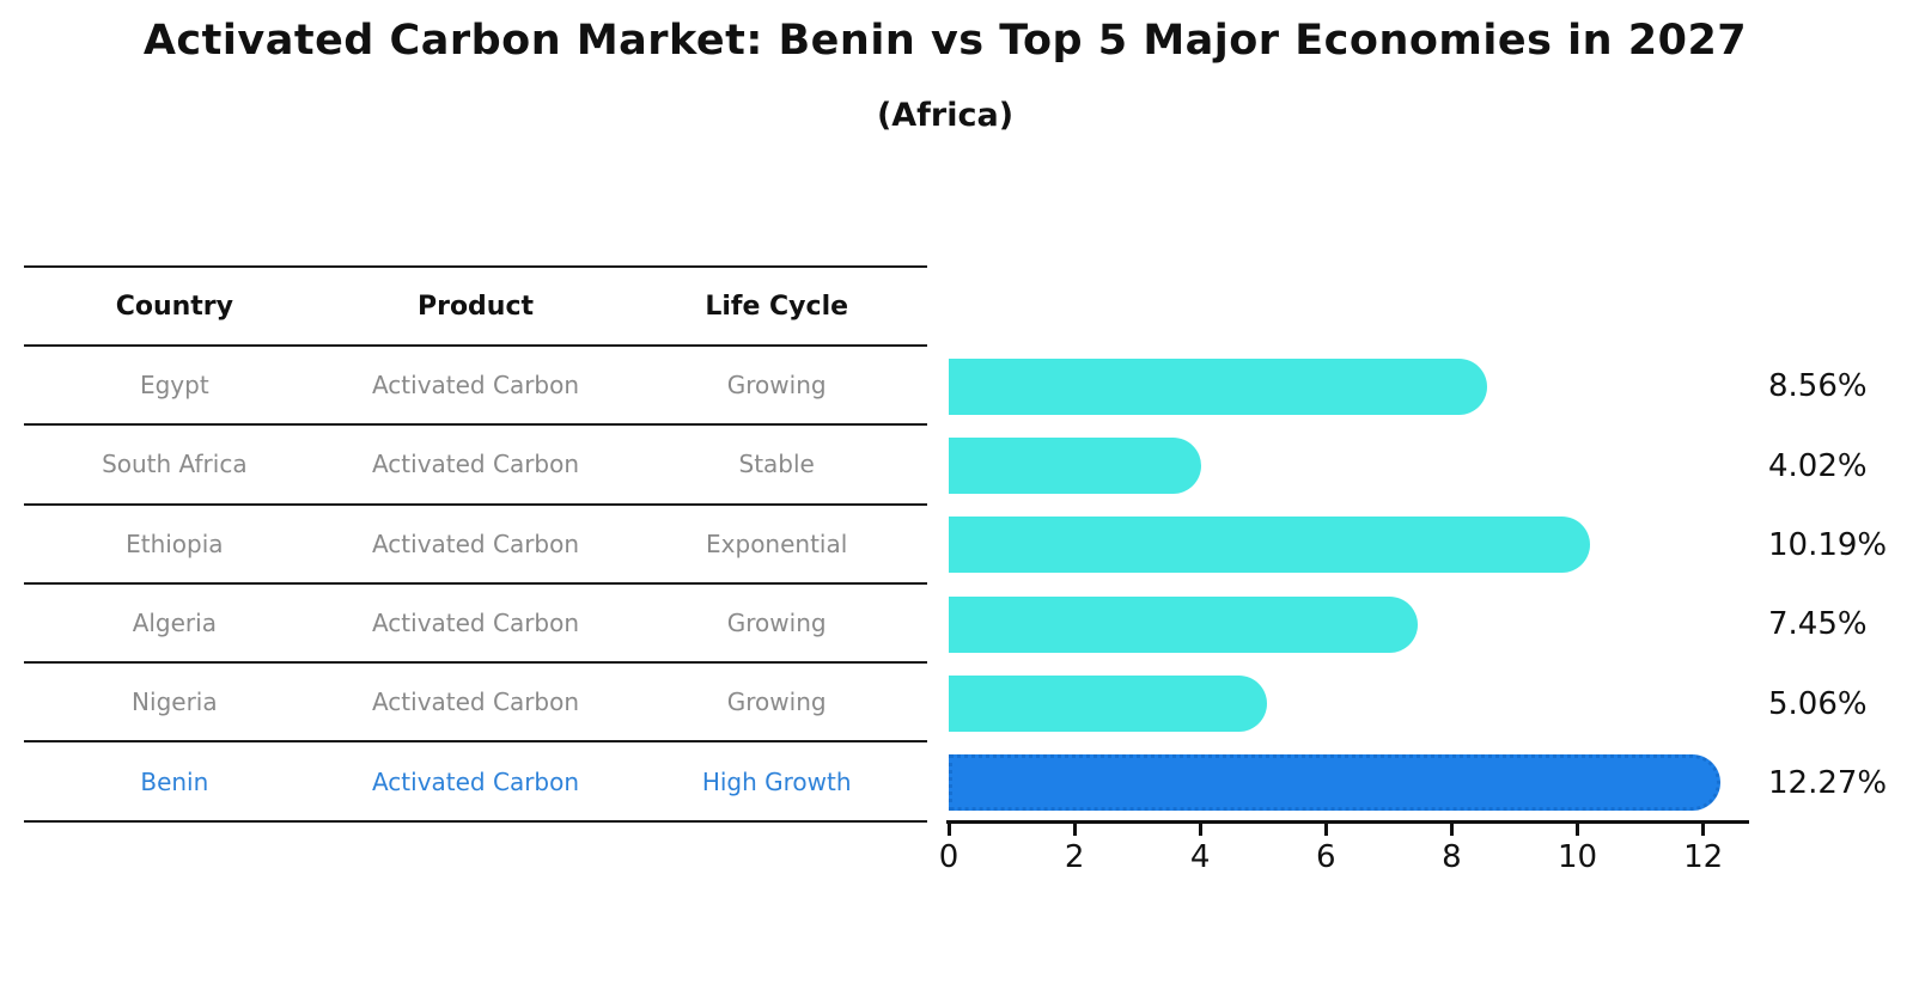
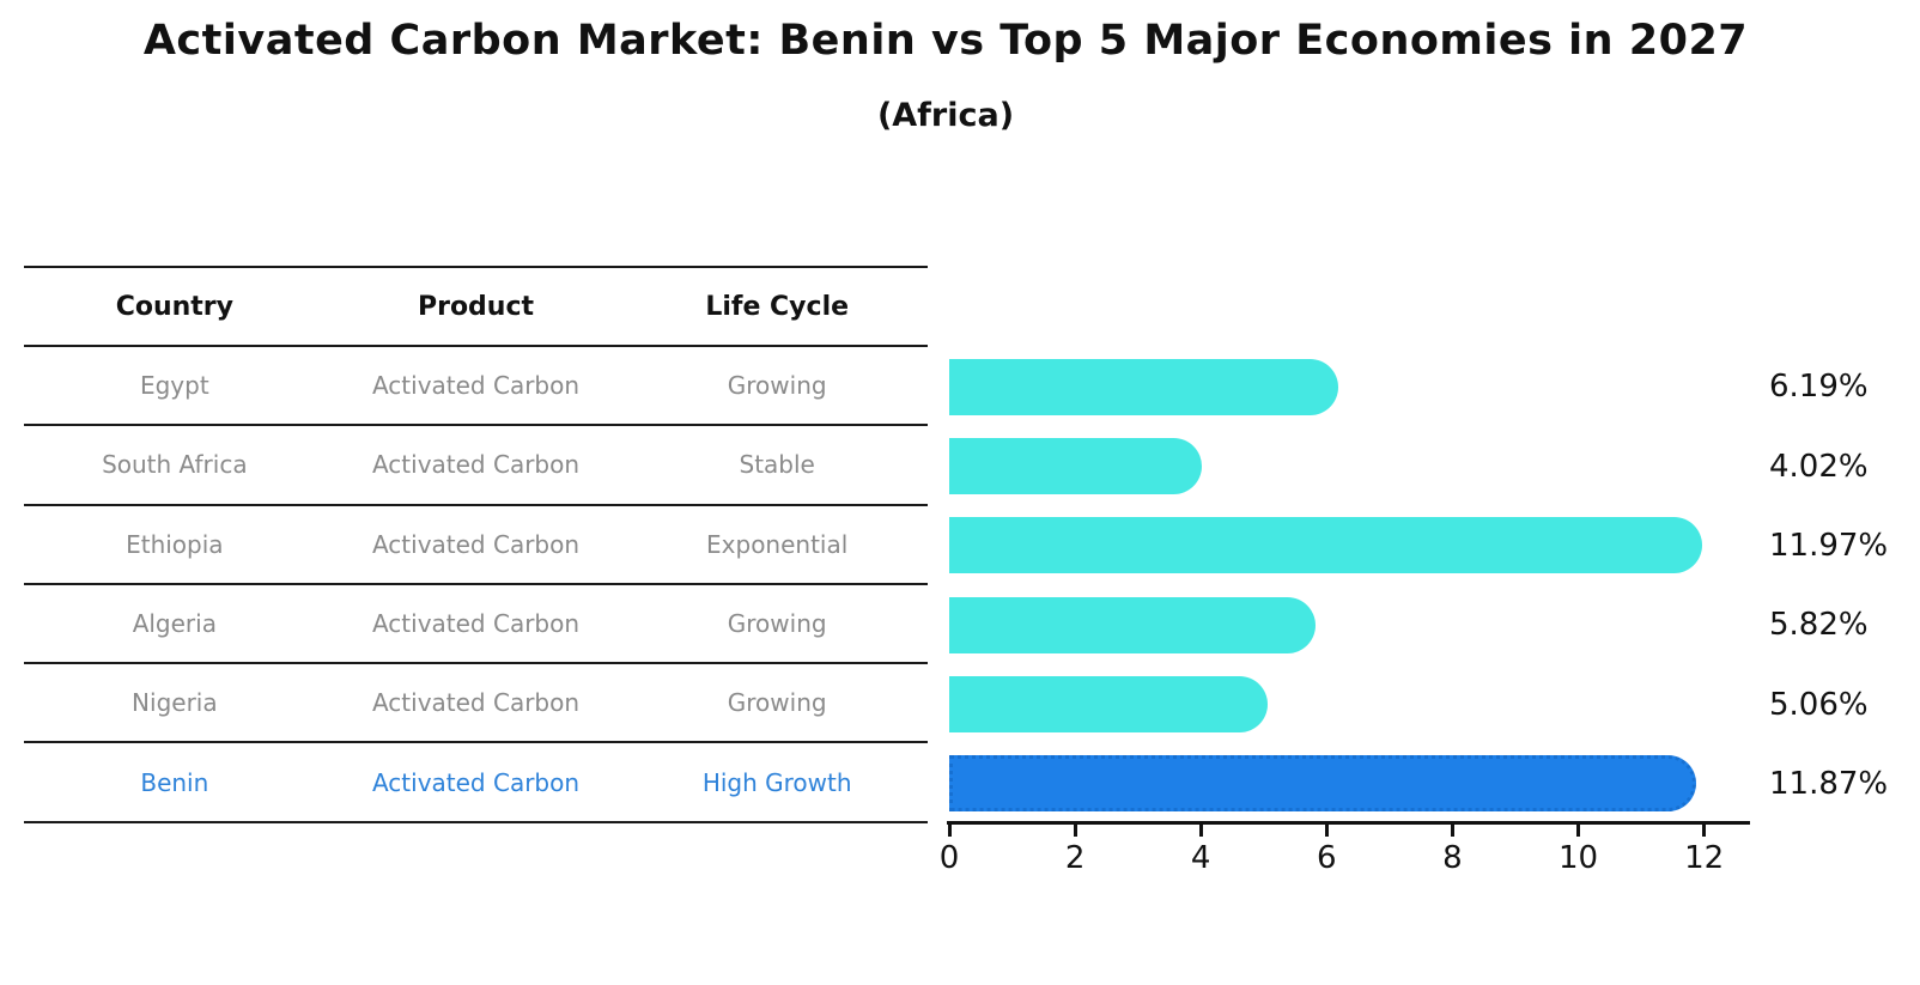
Egypt: 8.56% -> 6.19%
Ethiopia: 10.19% -> 11.97%
Algeria: 7.45% -> 5.82%
Benin: 12.27% -> 11.87%
